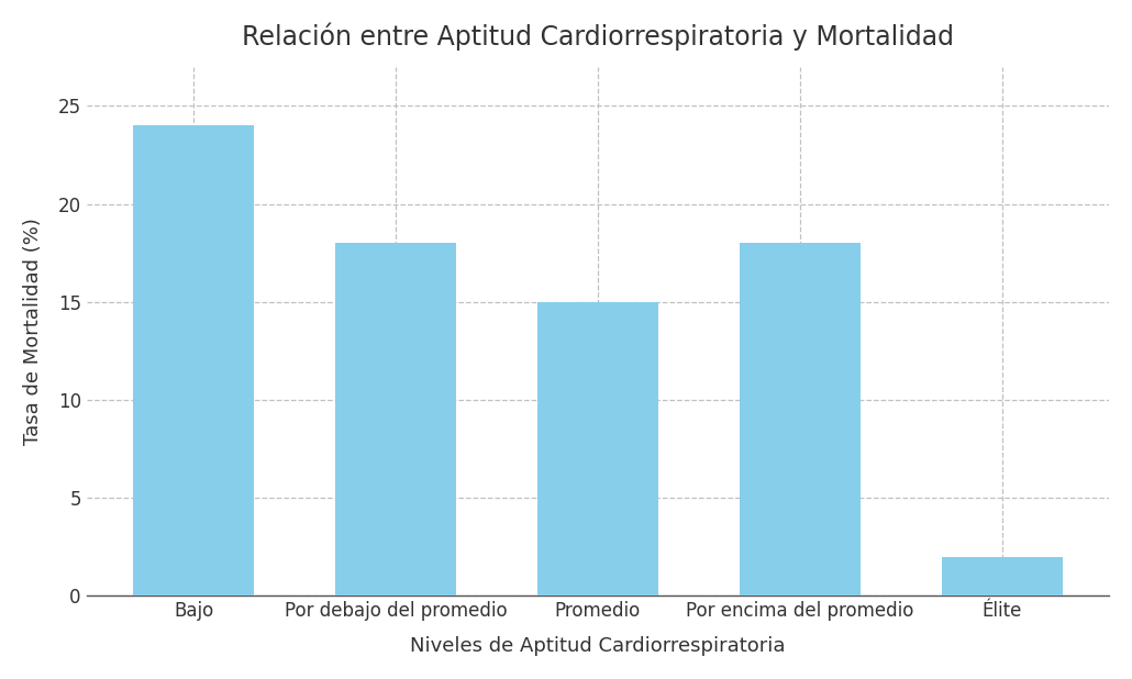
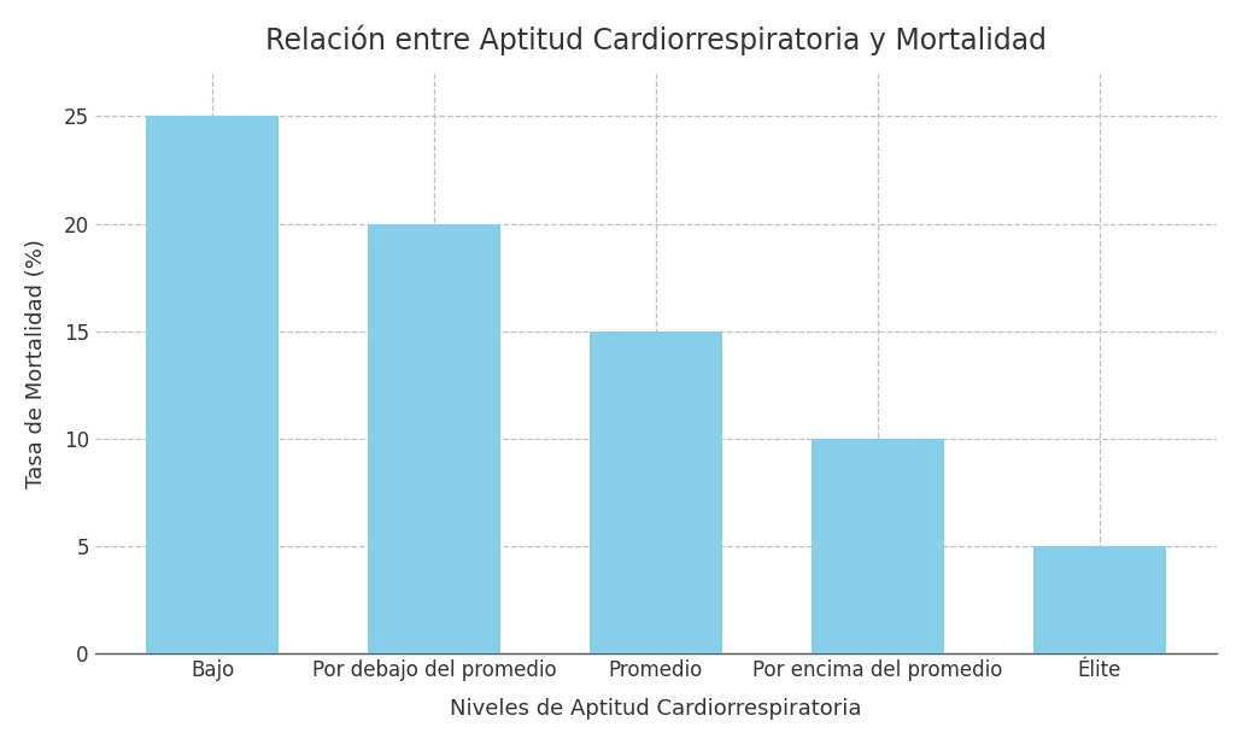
Bajo: 24 -> 25
Por debajo del promedio: 18 -> 20
Por encima del promedio: 18 -> 10
Élite: 2 -> 5
